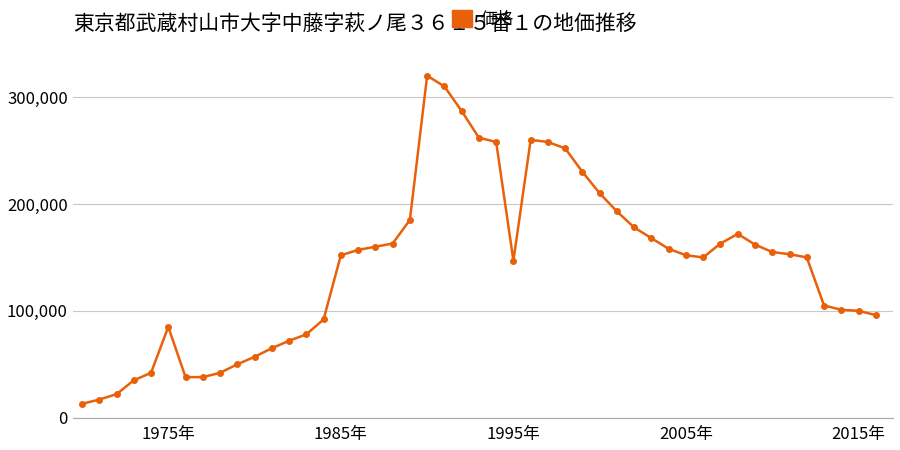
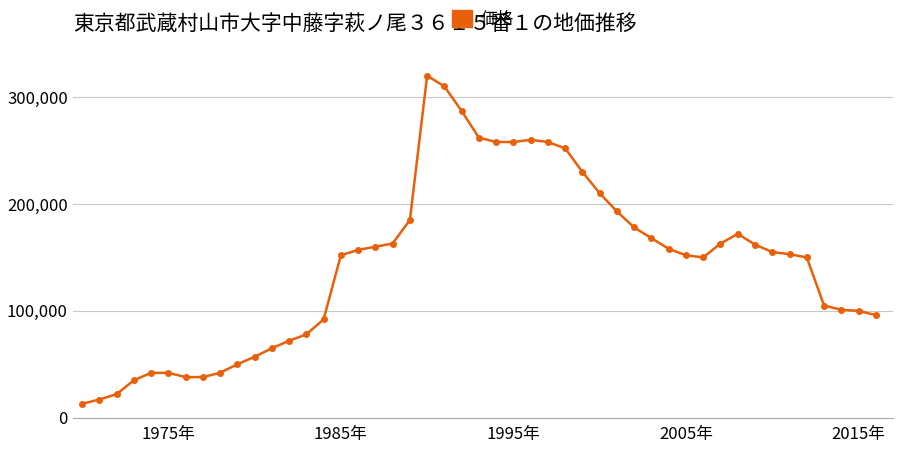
1975年: 85,000 -> 42,000
1995年: 147,000 -> 258,000
